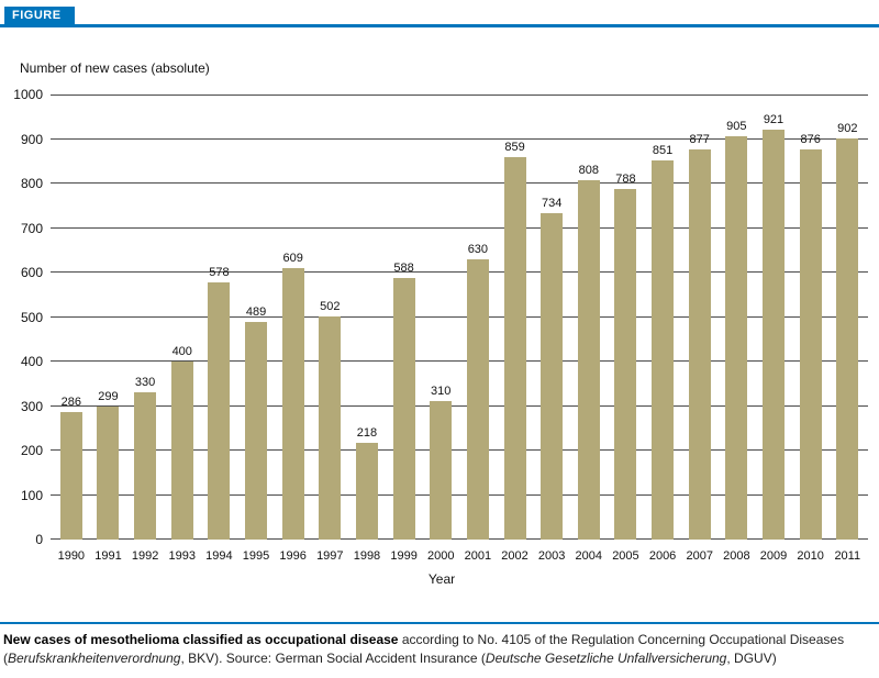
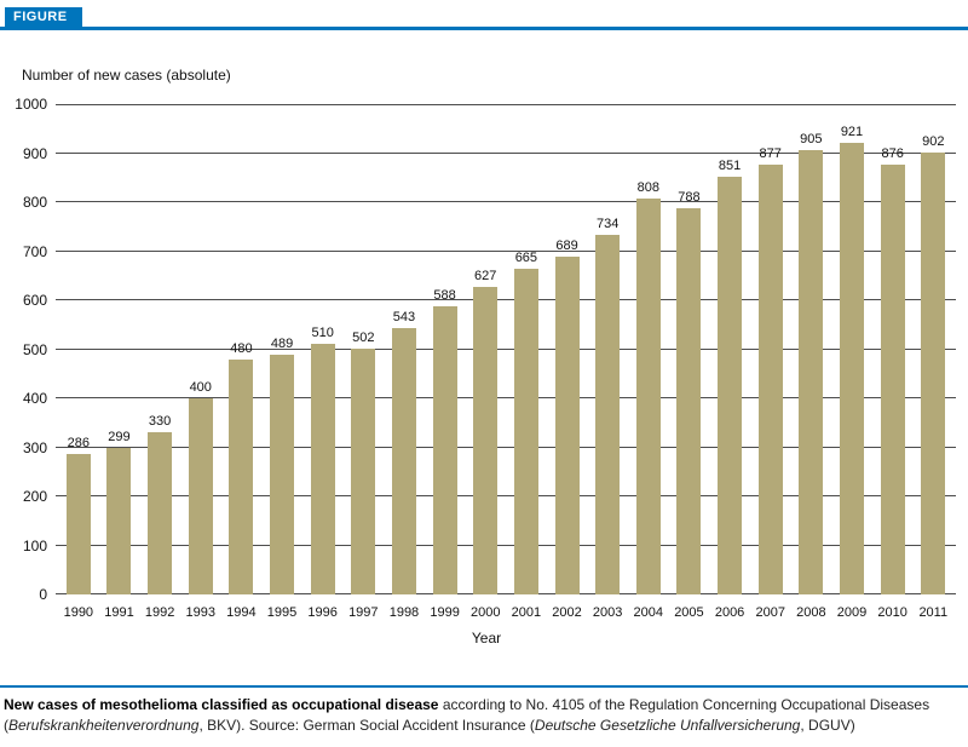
1994: 578 -> 480
1996: 609 -> 510
1998: 218 -> 543
2000: 310 -> 627
2001: 630 -> 665
2002: 859 -> 689
